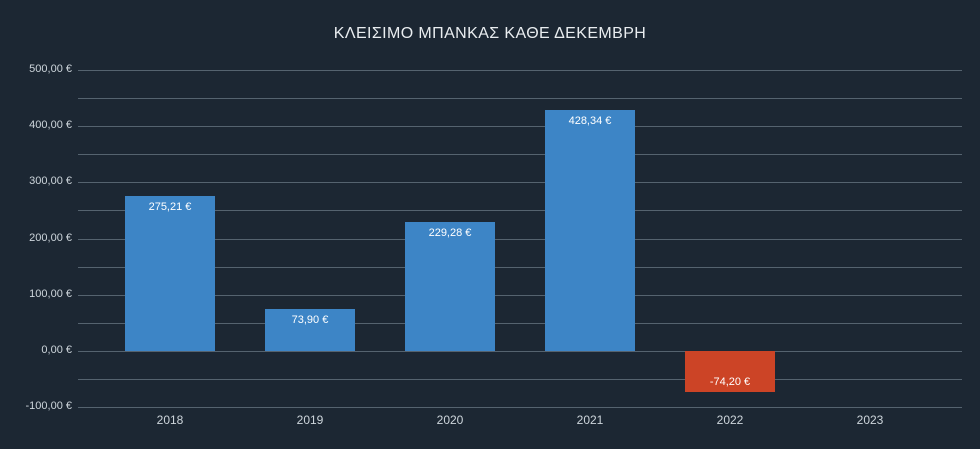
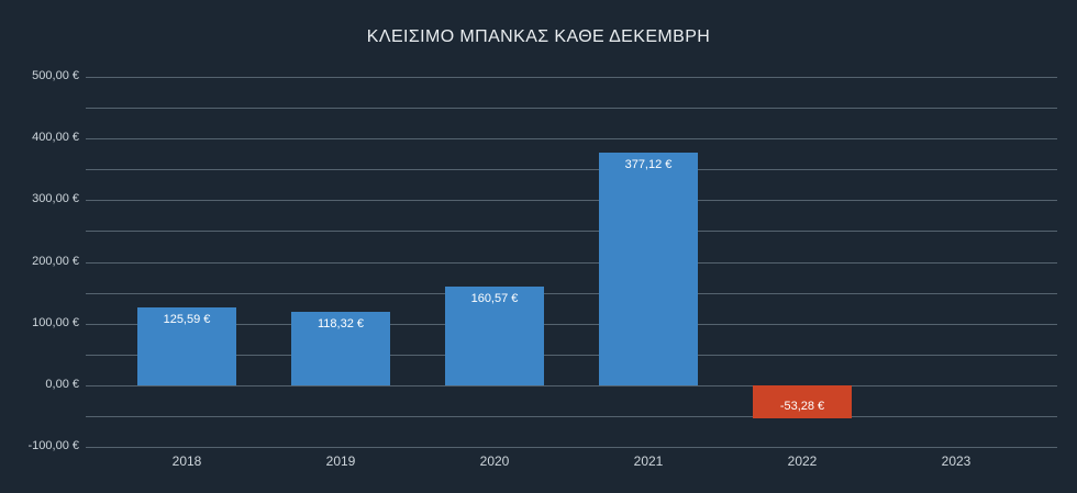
2018: 275,21 -> 125,59
2019: 73,90 -> 118,32
2020: 229,28 -> 160,57
2021: 428,34 -> 377,12
2022: -74,20 -> -53,28
